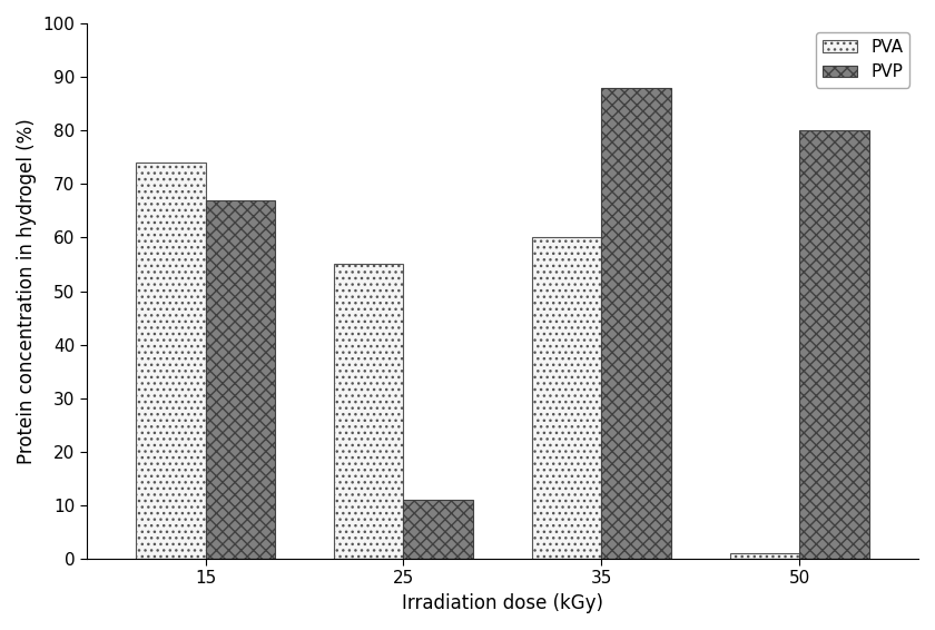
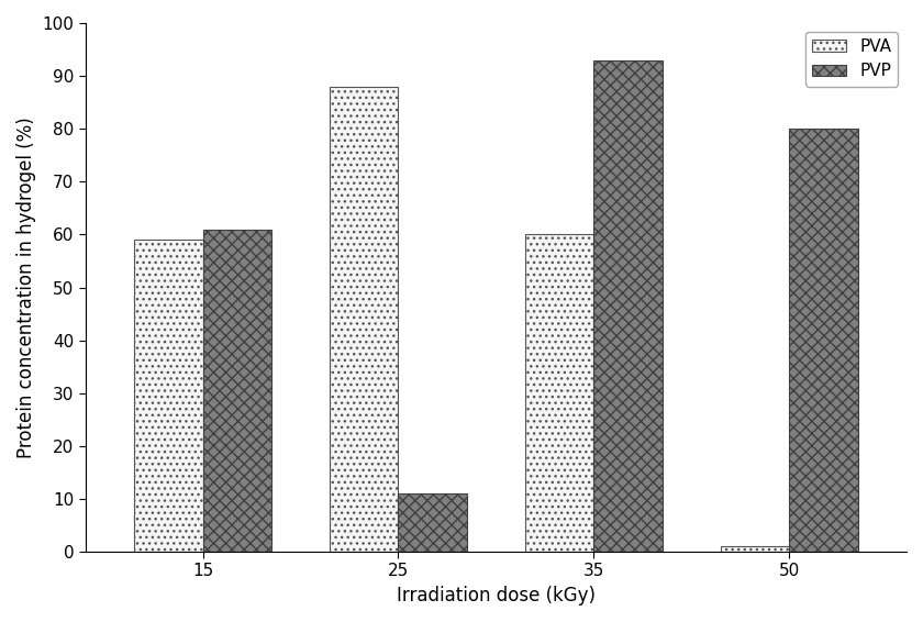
PVA/15: 74 -> 59
PVP/15: 67 -> 61
PVA/25: 55 -> 88
PVP/35: 88 -> 93
